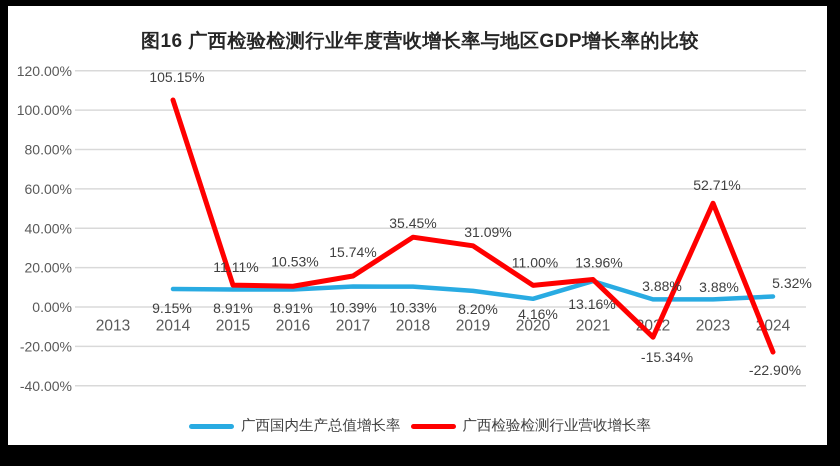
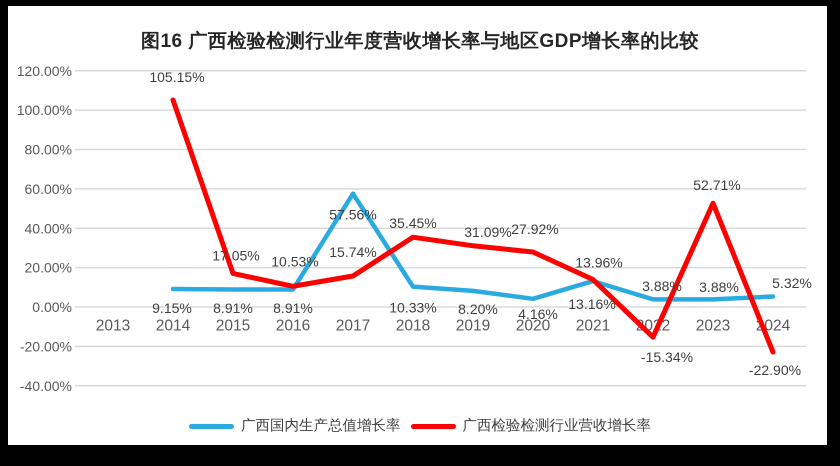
广西检验检测行业营收增长率/2015: 11.11% -> 17.05%
广西国内生产总值增长率/2017: 10.39% -> 57.56%
广西检验检测行业营收增长率/2020: 11.00% -> 27.92%
